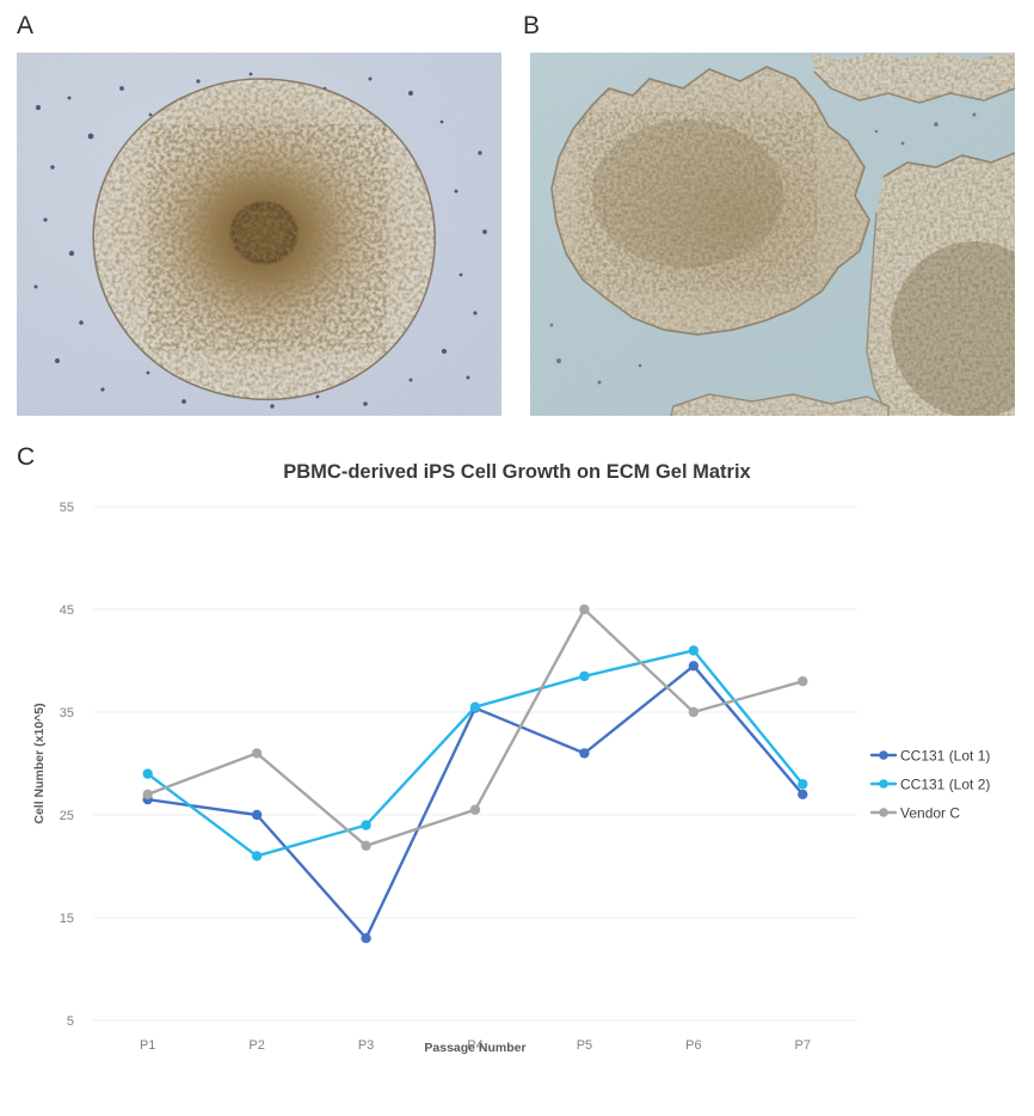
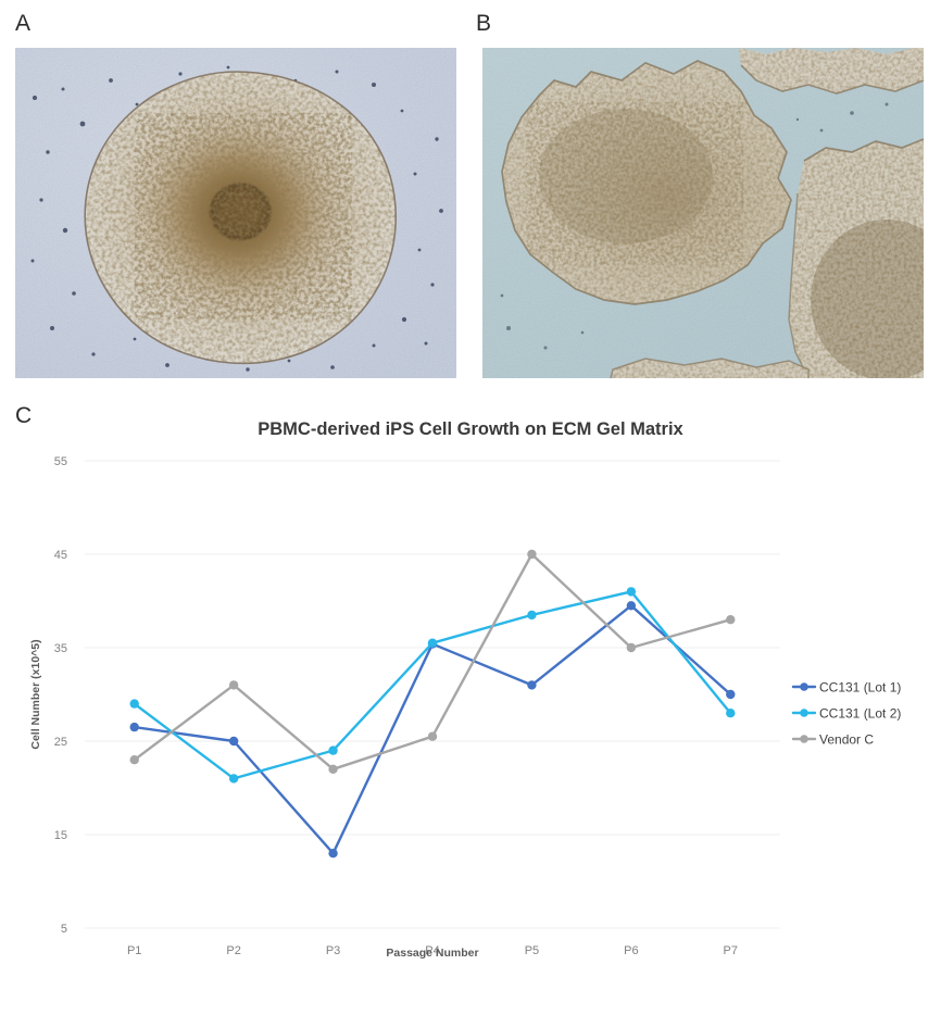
Vendor C/P1: 27 -> 23
CC131 (Lot 1)/P7: 27 -> 30
